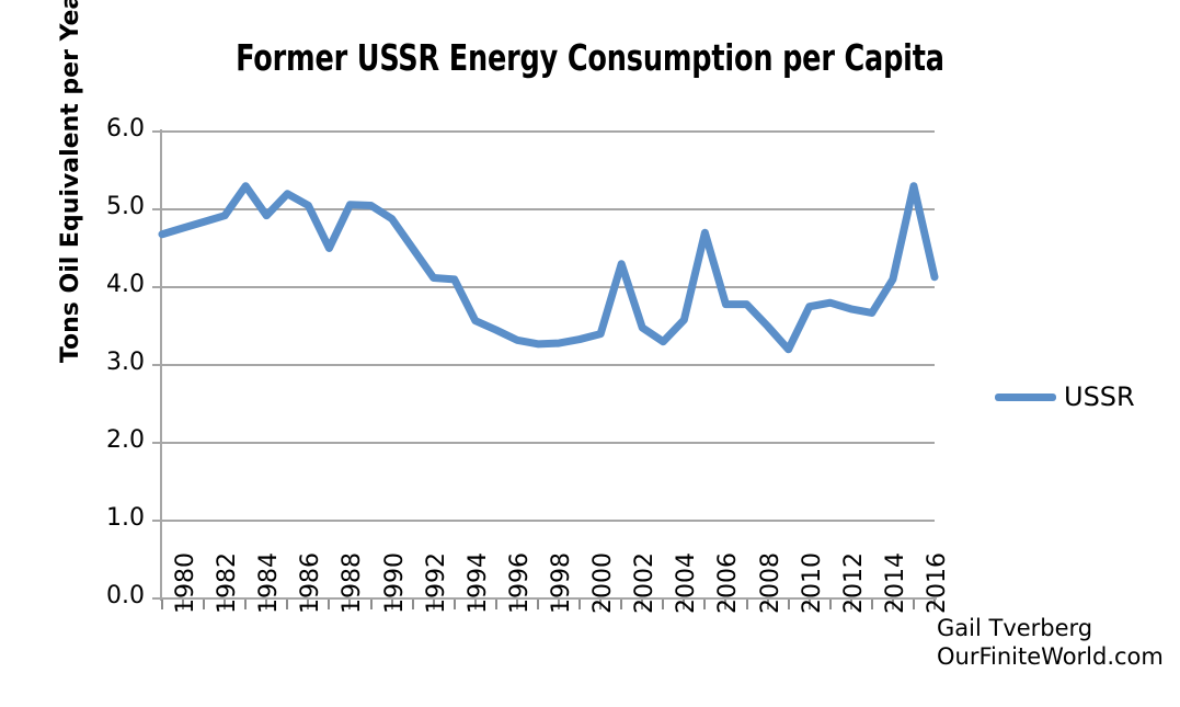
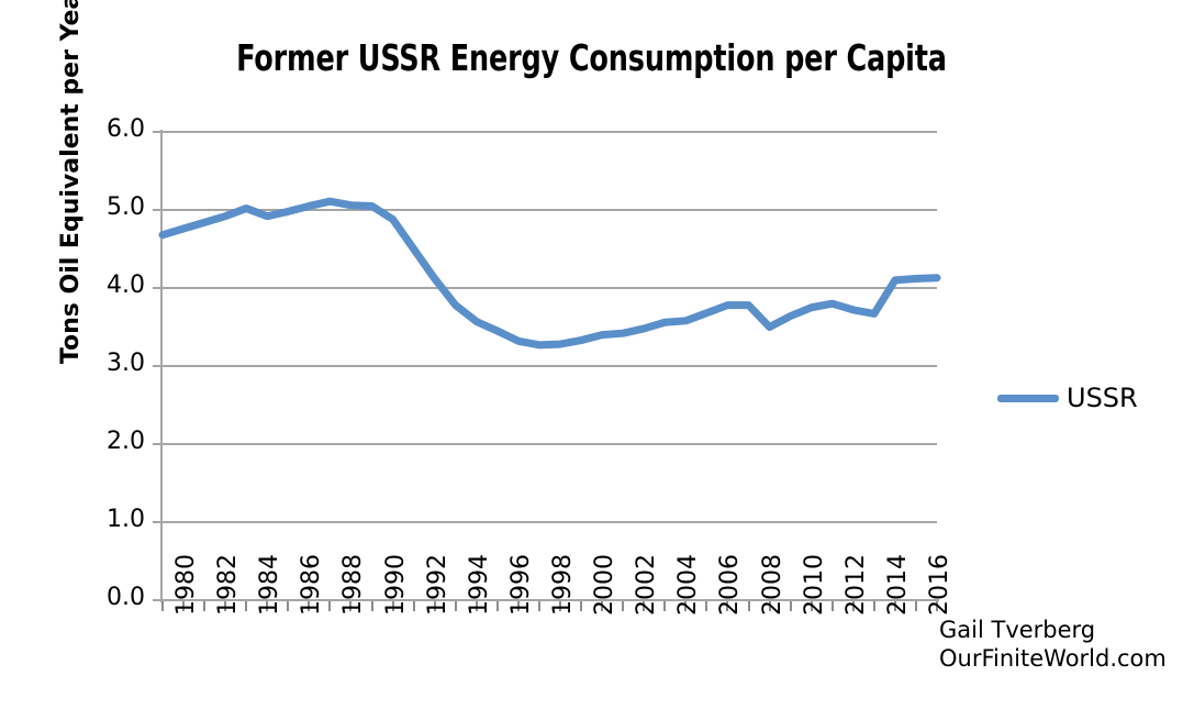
1984: 5.3 -> 5.0
1986: 5.2 -> 5.0
1988: 4.5 -> 5.1
1994: 4.1 -> 3.8
2002: 4.3 -> 3.4
2004: 3.3 -> 3.6
2006: 4.7 -> 3.7
2010: 3.2 -> 3.6
2016: 5.3 -> 4.1
